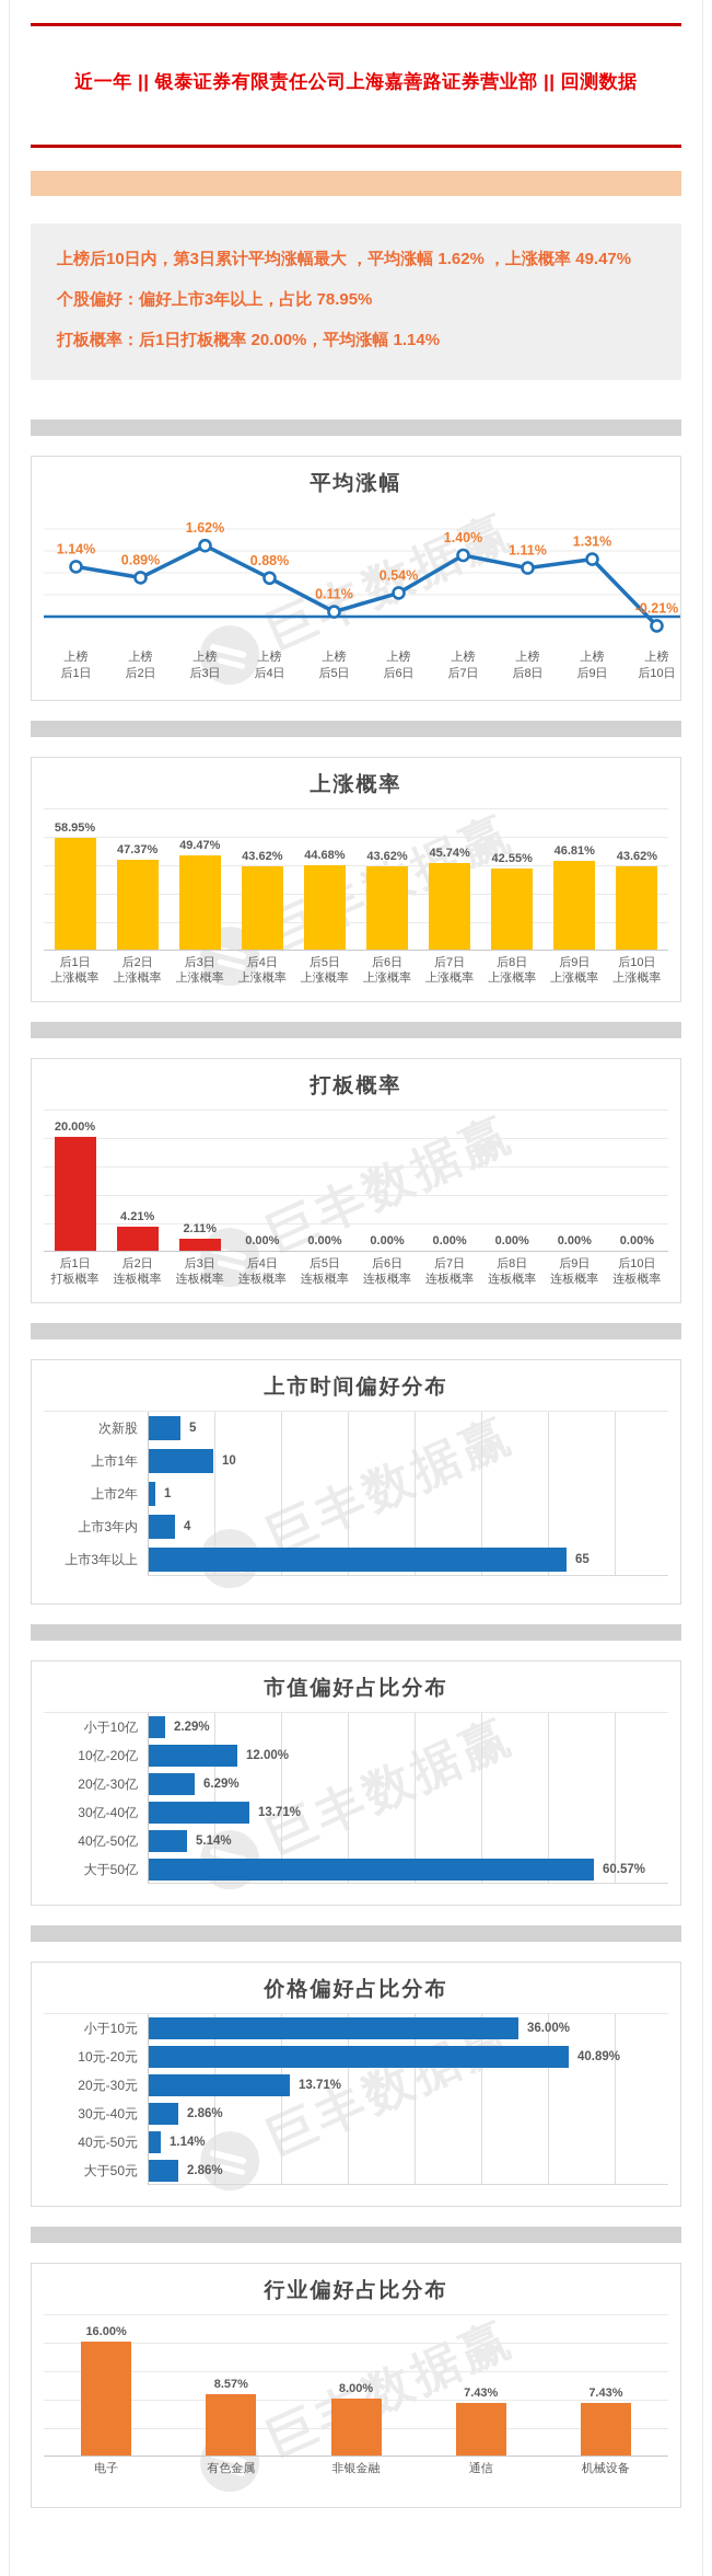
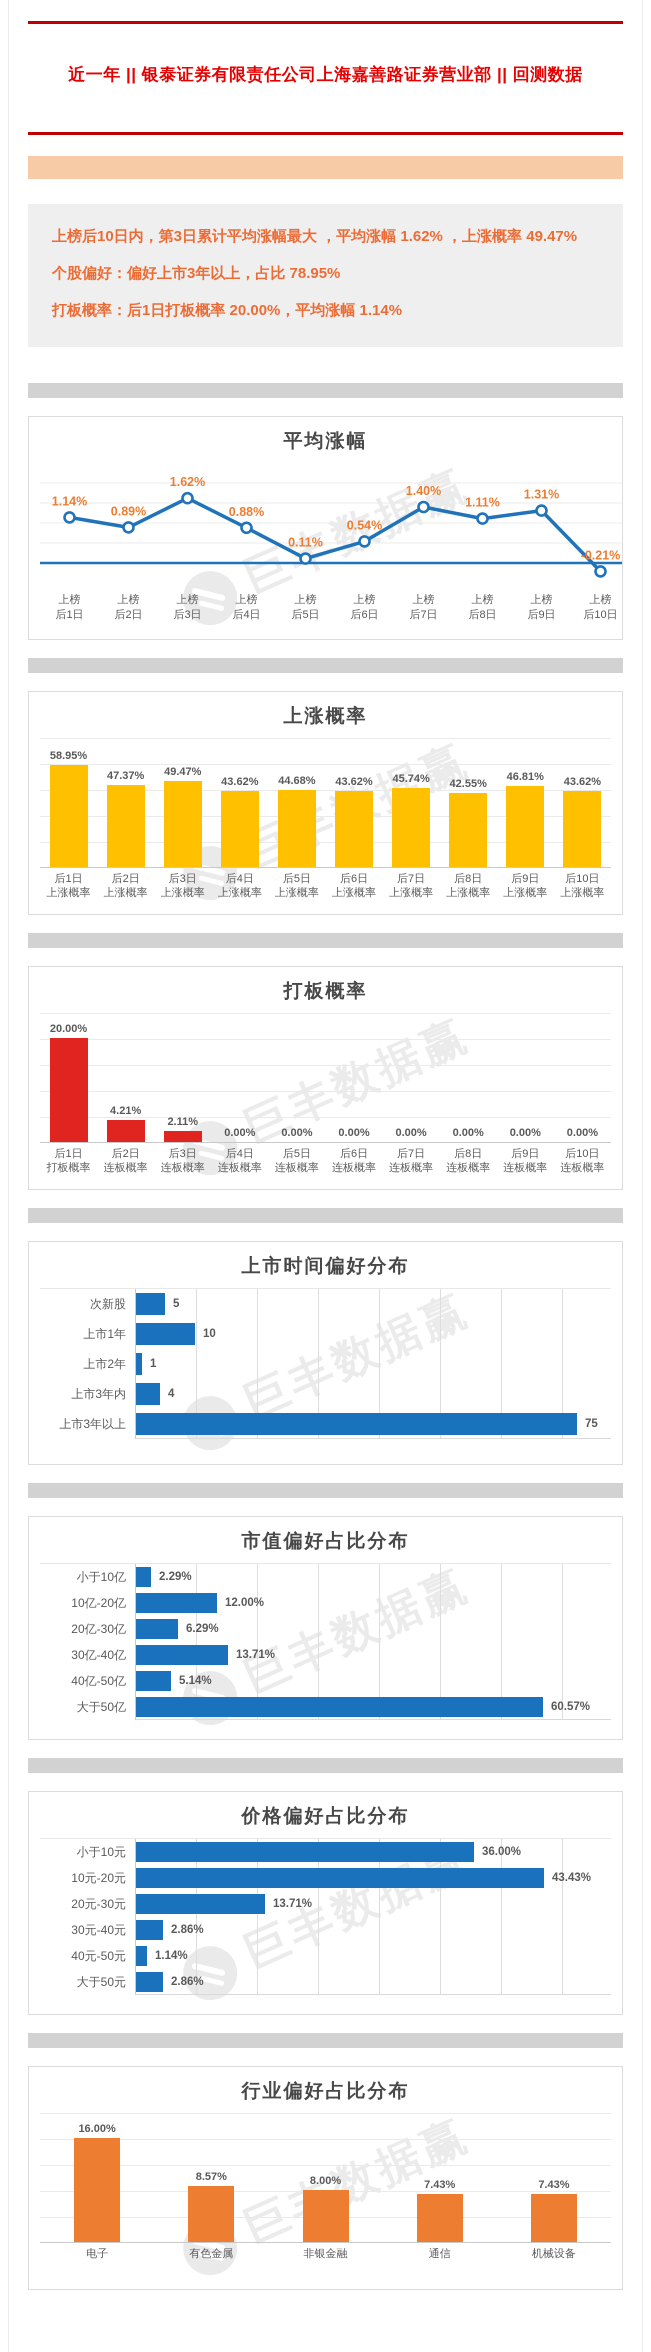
上市时间偏好分布/上市3年以上: 65 -> 75
价格偏好占比分布/10元-20元: 40.89% -> 43.43%
